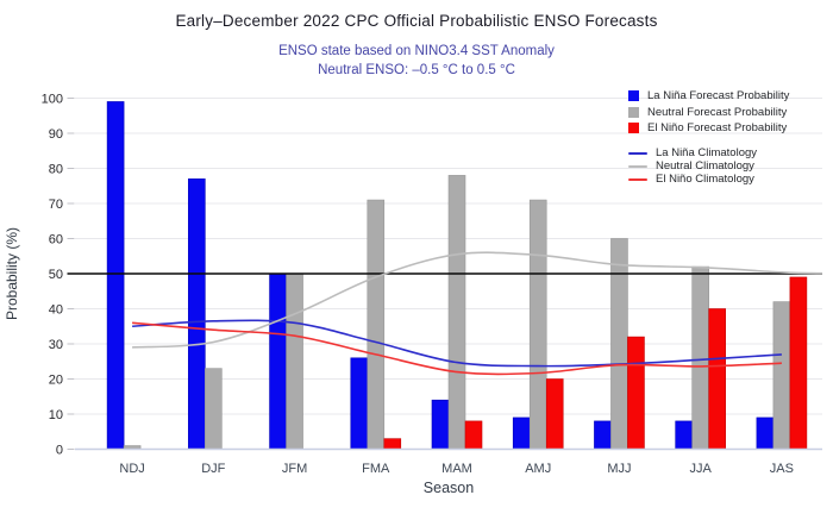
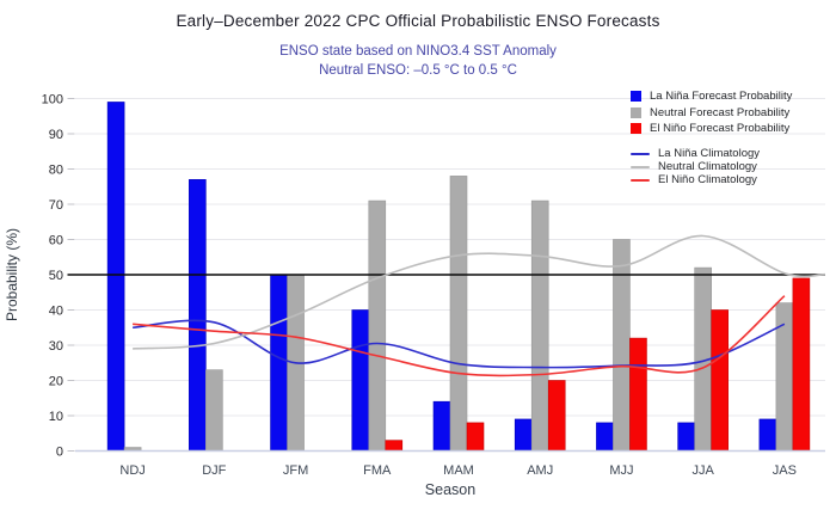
La Niña Climatology/JFM: 36 -> 25
La Niña Forecast Probability/FMA: 26 -> 40
Neutral Climatology/JJA: 52 -> 61
La Niña Climatology/JAS: 27 -> 36
El Niño Climatology/JAS: 24 -> 44
